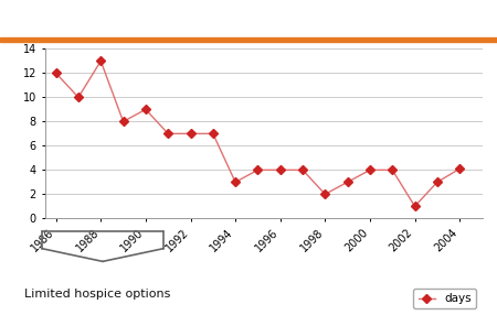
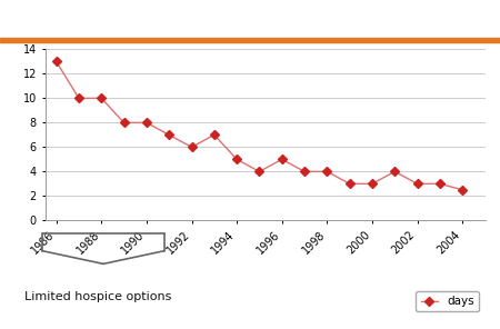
1986: 12.0 -> 13.0
1988: 13.0 -> 10.0
1990: 9.0 -> 8.0
1992: 7.0 -> 6.0
1994: 3.0 -> 5.0
1996: 4.0 -> 5.0
1998: 2.0 -> 4.0
2000: 4.0 -> 3.0
2002: 1.0 -> 3.0
2004: 4.1 -> 2.5
